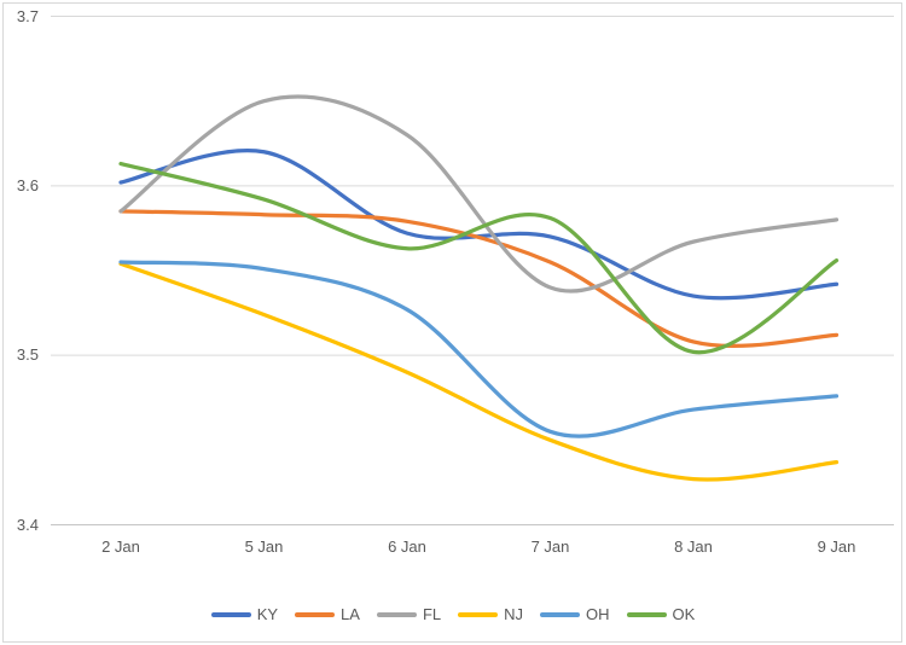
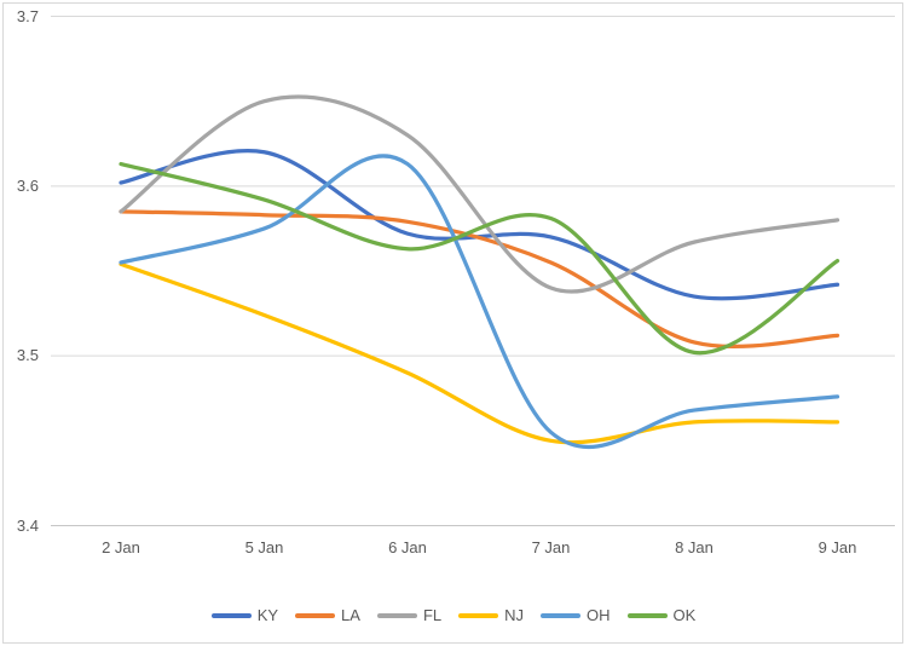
OH/5 Jan: 3.551 -> 3.575
OH/6 Jan: 3.527 -> 3.613
NJ/8 Jan: 3.427 -> 3.461
NJ/9 Jan: 3.437 -> 3.461
